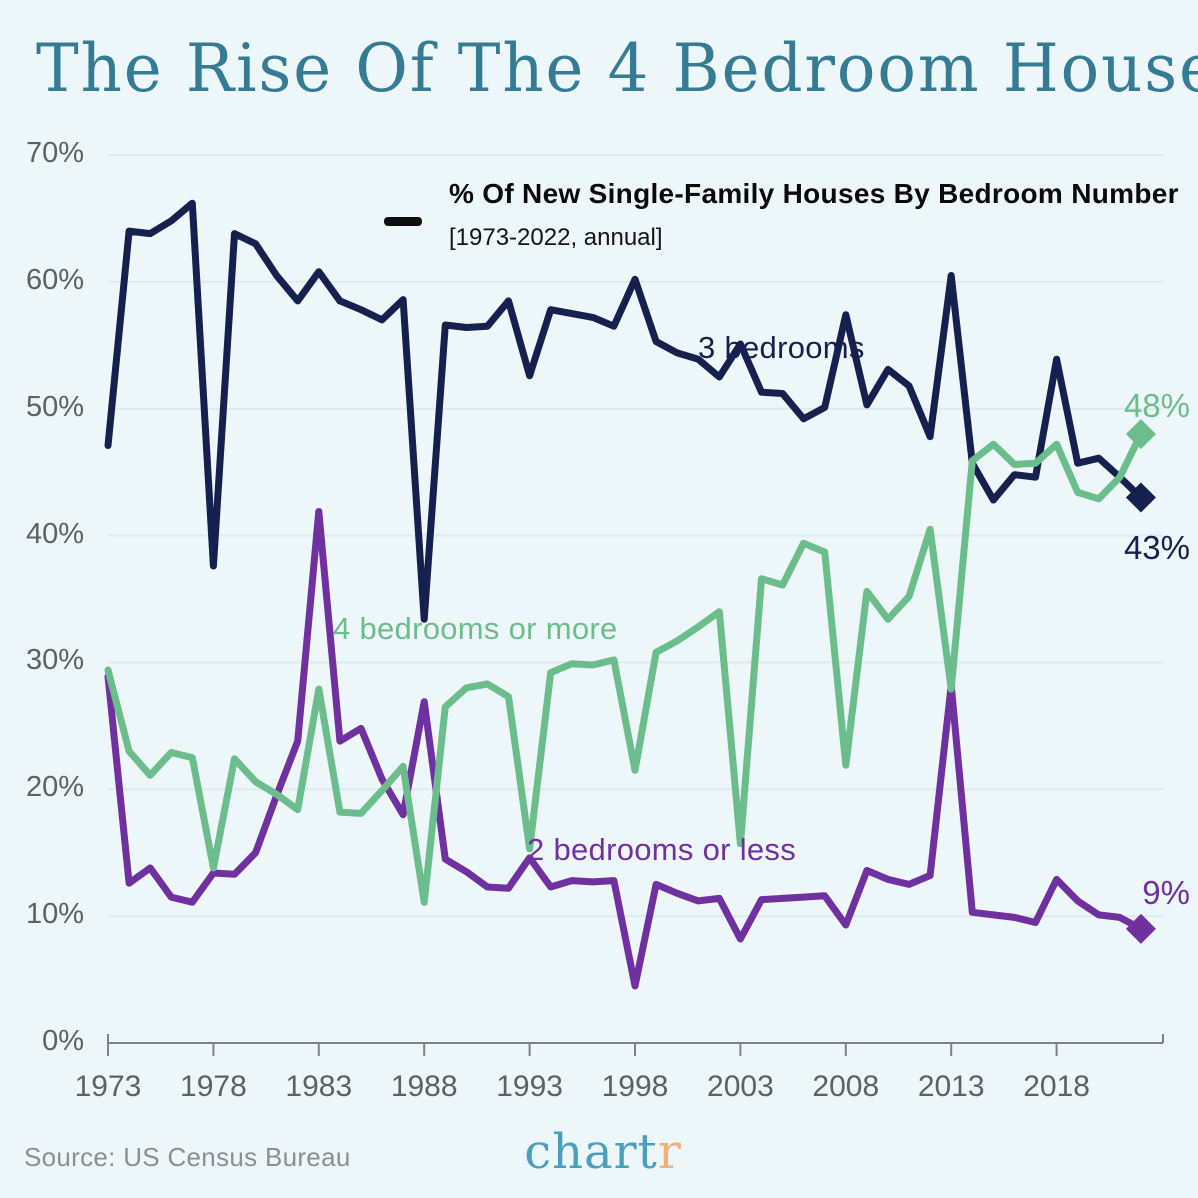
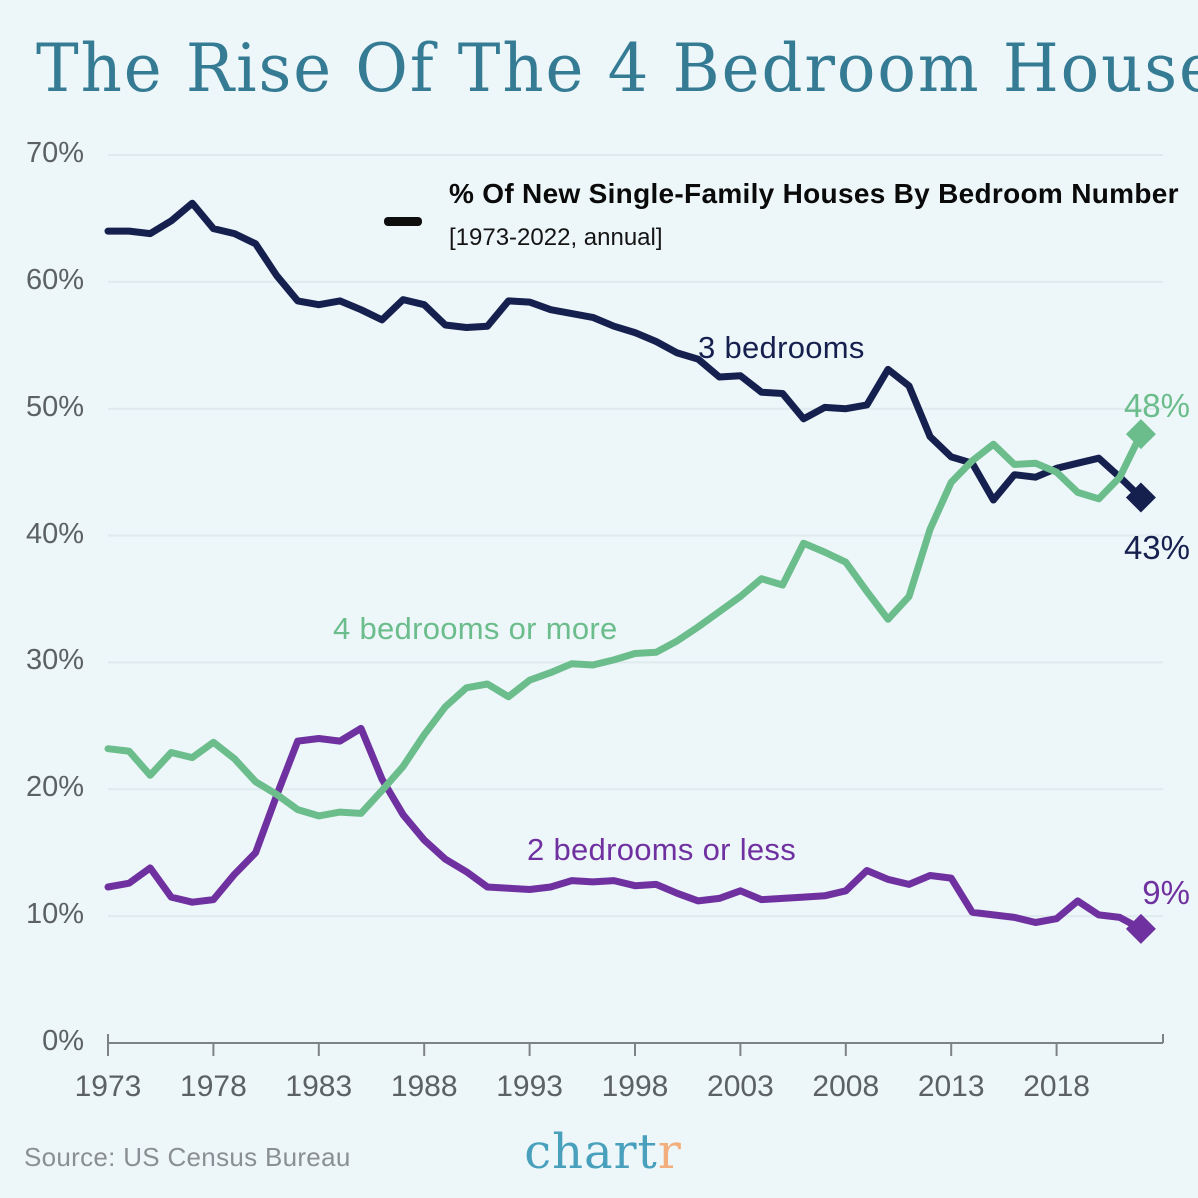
3 bedrooms/1973: 47.1% -> 64.0%
4 bedrooms or more/1973: 29.4% -> 23.2%
2 bedrooms or less/1973: 28.9% -> 12.3%
3 bedrooms/1978: 37.6% -> 64.2%
4 bedrooms or more/1978: 13.8% -> 23.7%
2 bedrooms or less/1978: 13.4% -> 11.3%
3 bedrooms/1983: 60.8% -> 58.2%
4 bedrooms or more/1983: 27.9% -> 17.9%
2 bedrooms or less/1983: 41.9% -> 24.0%
3 bedrooms/1988: 33.4% -> 58.2%
4 bedrooms or more/1988: 11.1% -> 24.3%
2 bedrooms or less/1988: 26.9% -> 16.0%
3 bedrooms/1993: 52.6% -> 58.4%
4 bedrooms or more/1993: 15.3% -> 28.6%
2 bedrooms or less/1993: 14.6% -> 12.1%
3 bedrooms/1998: 60.2% -> 56.0%
4 bedrooms or more/1998: 21.5% -> 30.7%
2 bedrooms or less/1998: 4.5% -> 12.4%
3 bedrooms/2003: 55.1% -> 52.6%
4 bedrooms or more/2003: 15.7% -> 35.2%
2 bedrooms or less/2003: 8.2% -> 12.0%
3 bedrooms/2008: 57.4% -> 50.0%
4 bedrooms or more/2008: 21.9% -> 37.9%
2 bedrooms or less/2008: 9.3% -> 12.0%
3 bedrooms/2013: 60.5% -> 46.2%
4 bedrooms or more/2013: 27.9% -> 44.2%
2 bedrooms or less/2013: 28.2% -> 13.0%
3 bedrooms/2018: 53.9% -> 45.3%
4 bedrooms or more/2018: 47.2% -> 45.0%
2 bedrooms or less/2018: 12.9% -> 9.8%
